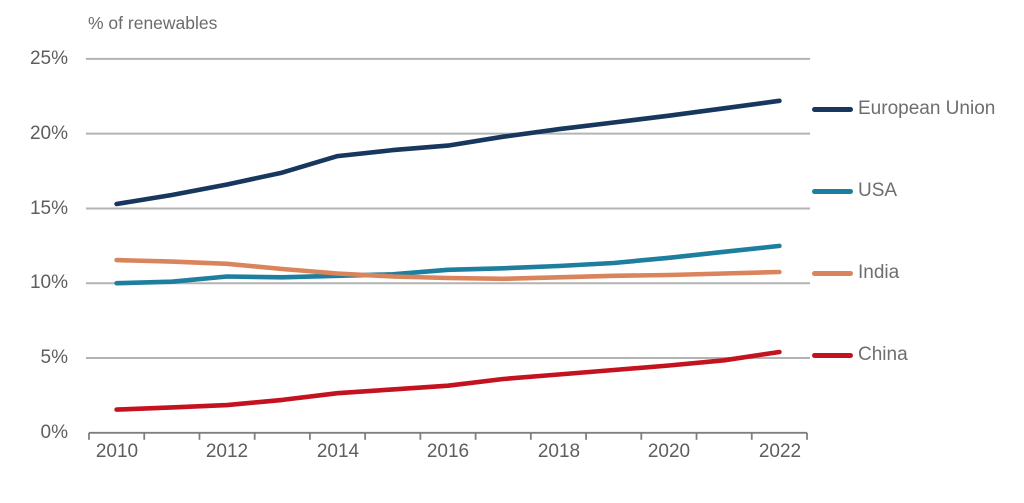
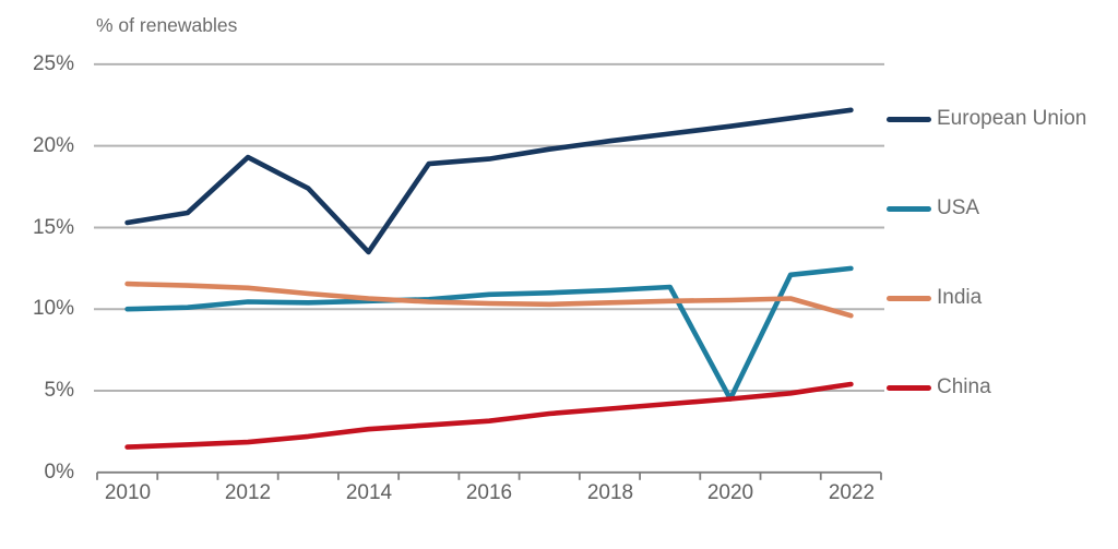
European Union/2012: 16.6% -> 19.3%
European Union/2014: 18.5% -> 13.5%
USA/2020: 11.7% -> 4.5%
India/2022: 10.8% -> 9.6%
